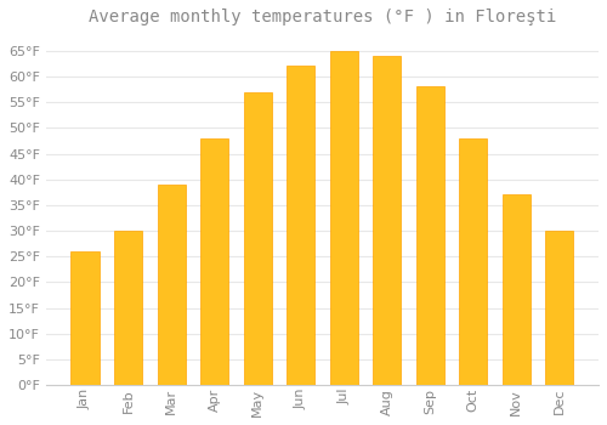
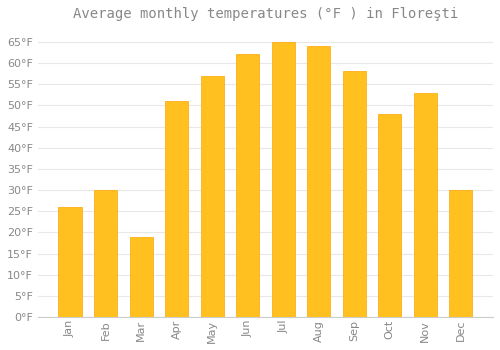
Mar: 39°F -> 19°F
Apr: 48°F -> 51°F
Nov: 37°F -> 53°F
